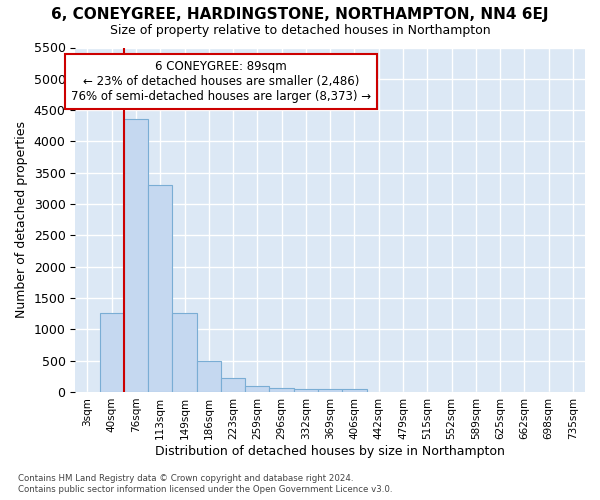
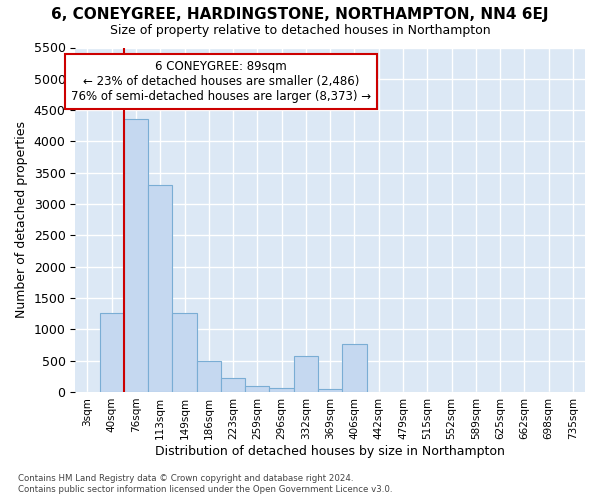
332sqm: 60 -> 580
406sqm: 60 -> 760
